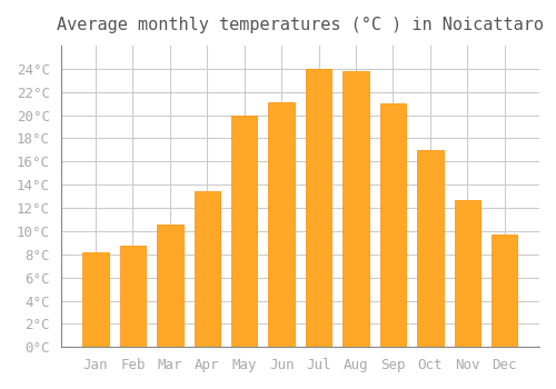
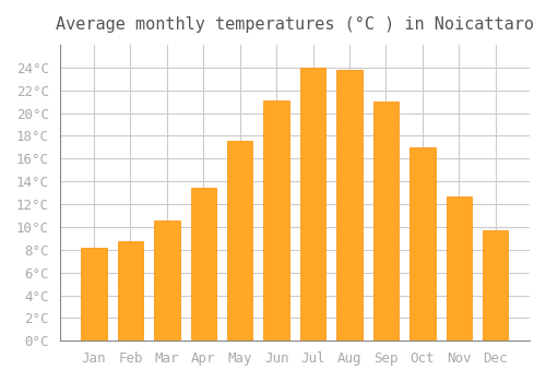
May: 20.0°C -> 17.6°C
